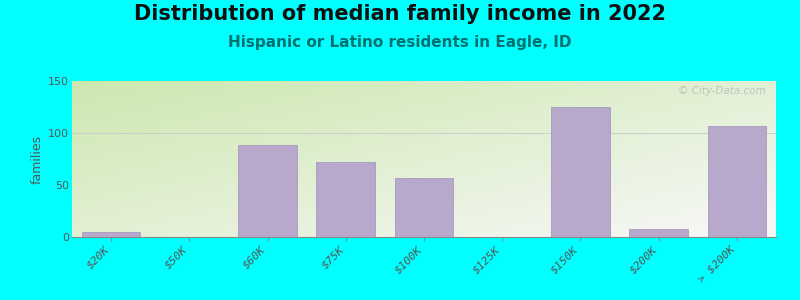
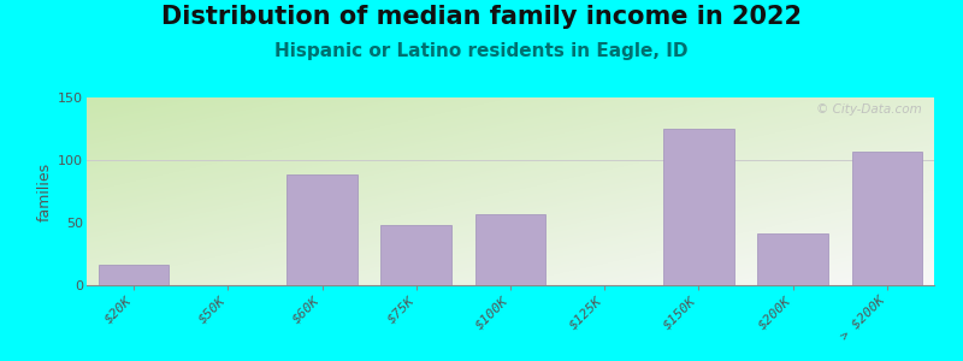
$20K: 5 -> 16
$75K: 72 -> 48
$200K: 8 -> 41
